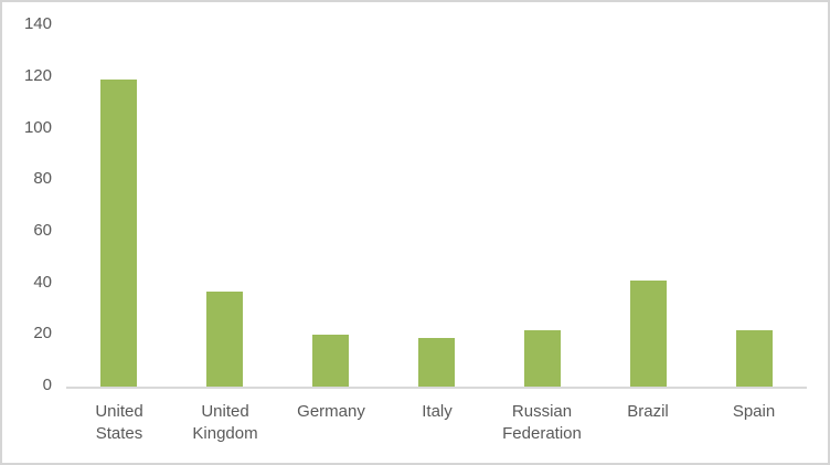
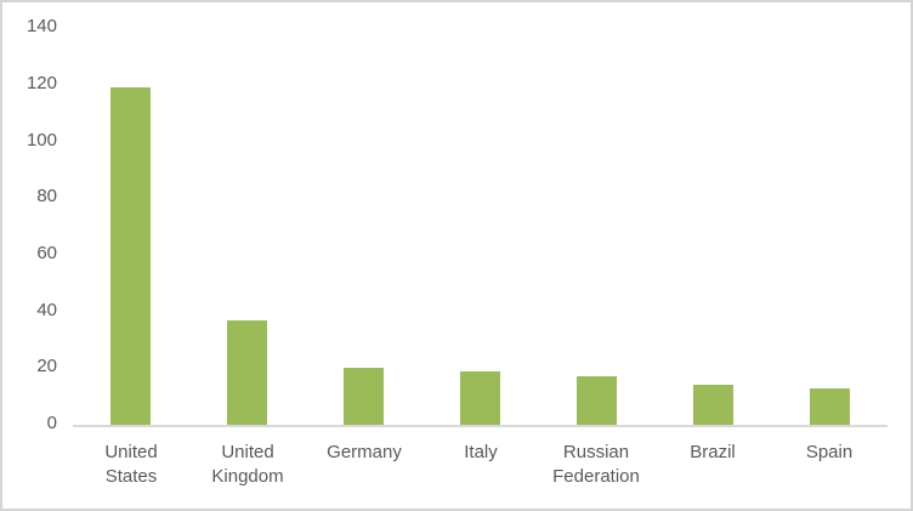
Russian Federation: 22 -> 17
Brazil: 41 -> 14
Spain: 22 -> 13
